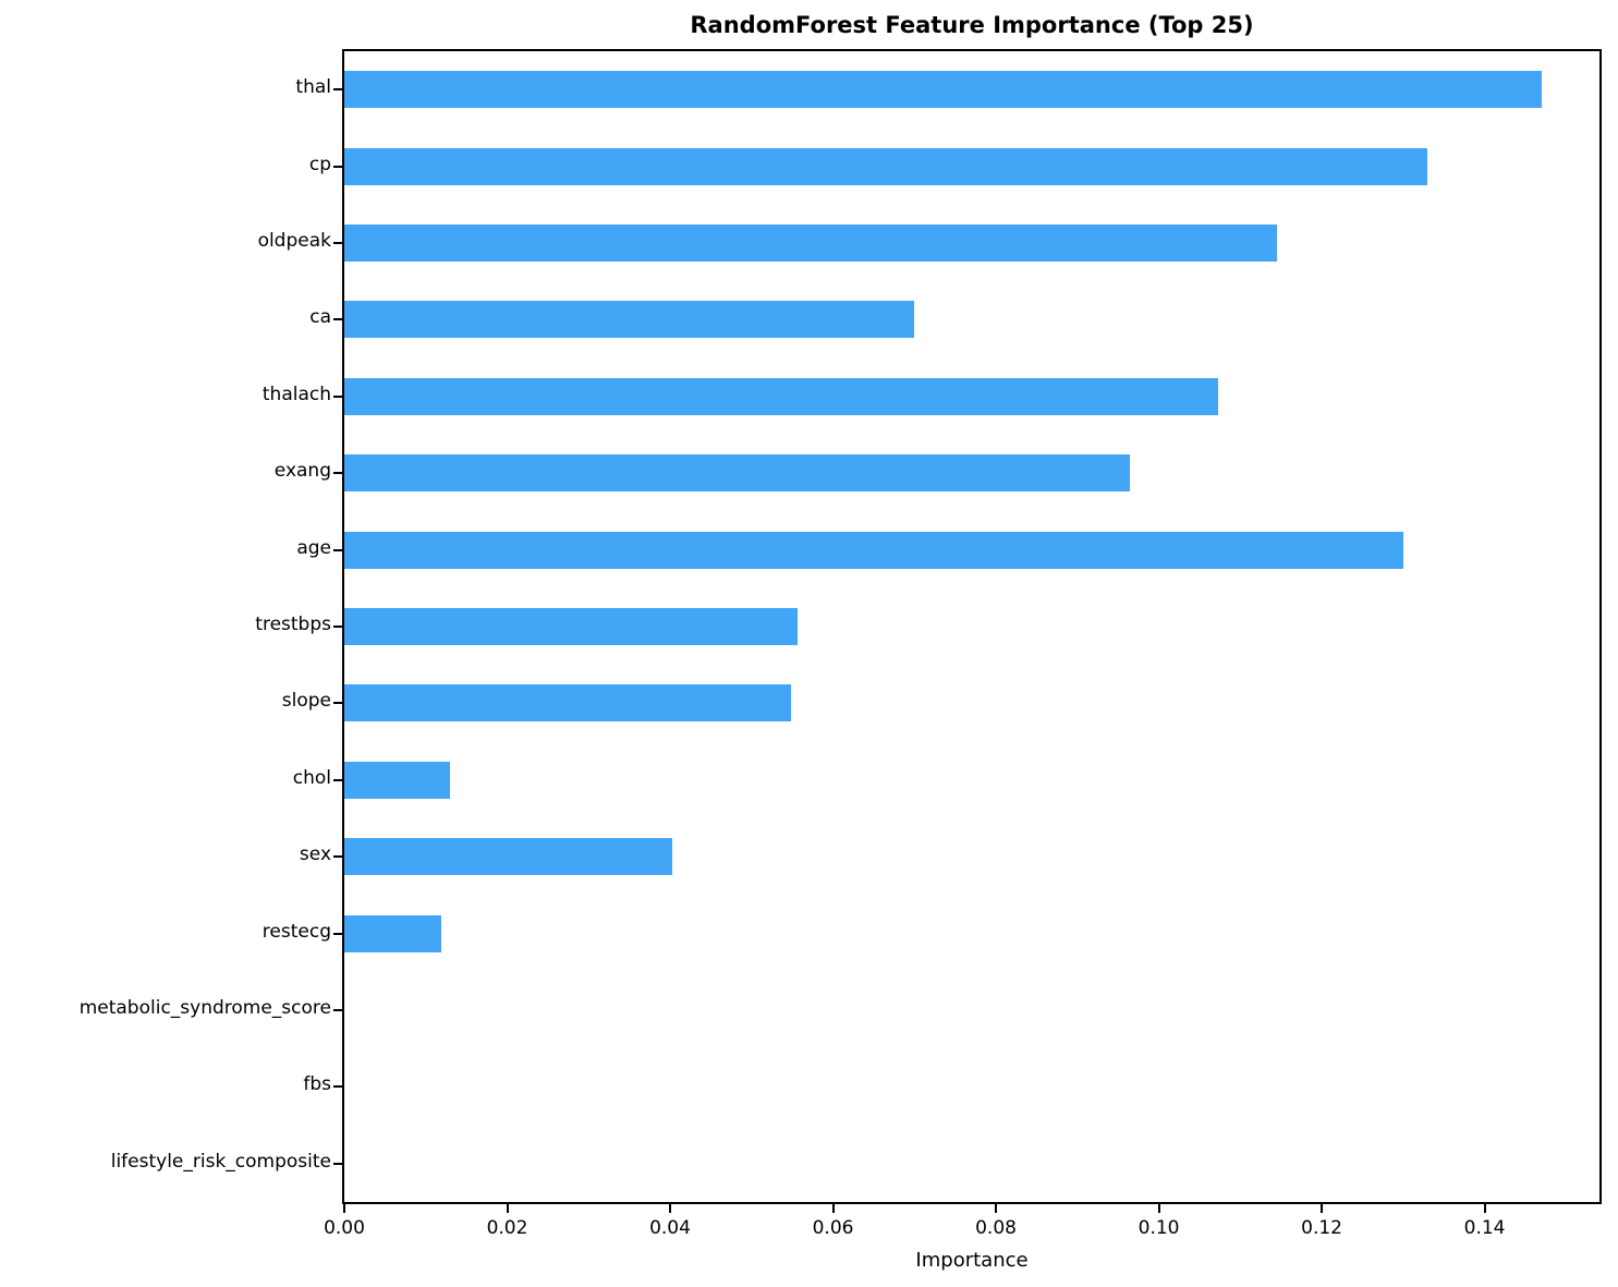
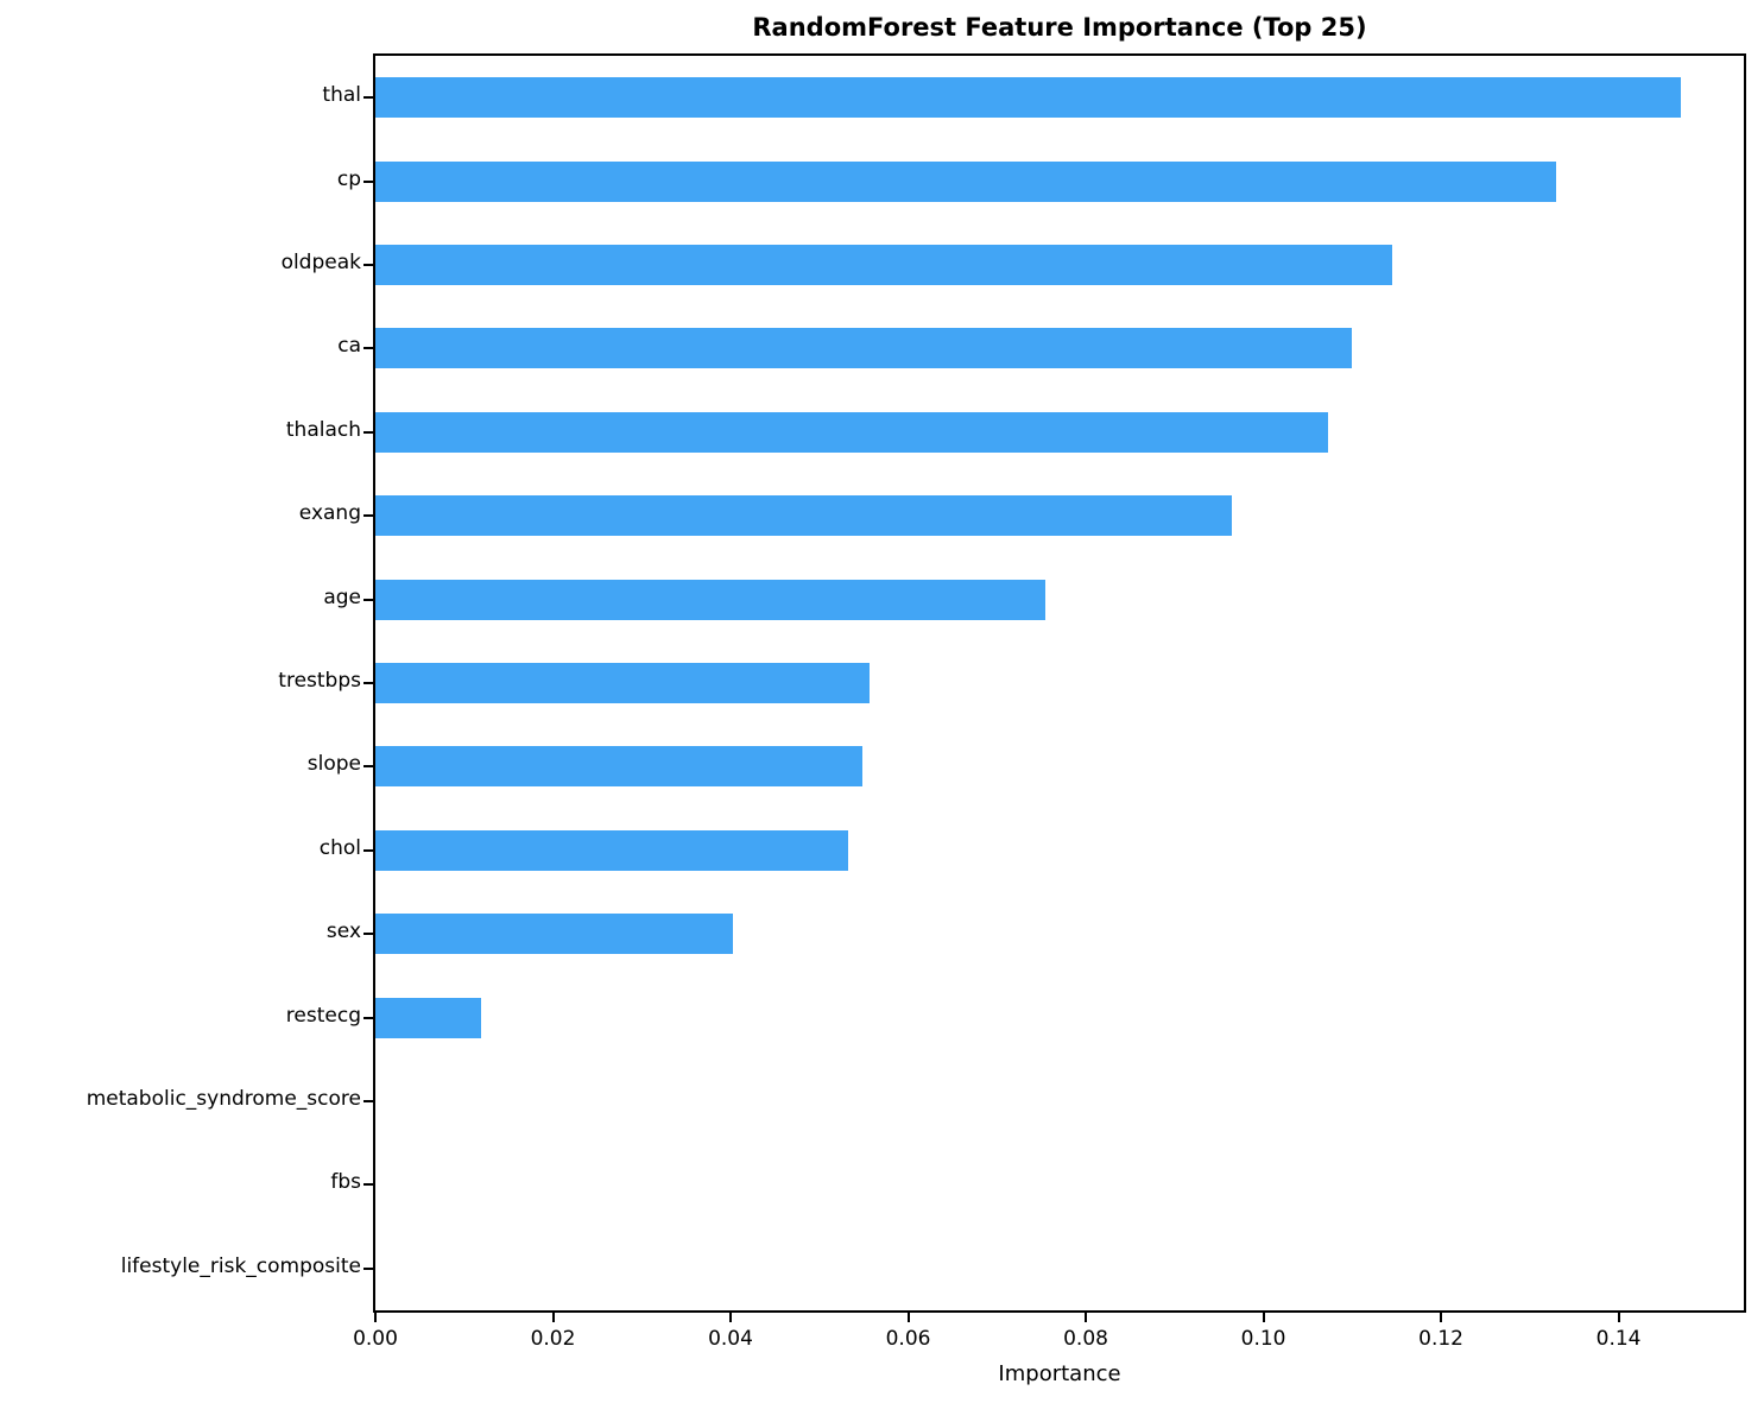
ca: 0.070 -> 0.110
age: 0.130 -> 0.075
chol: 0.013 -> 0.053
